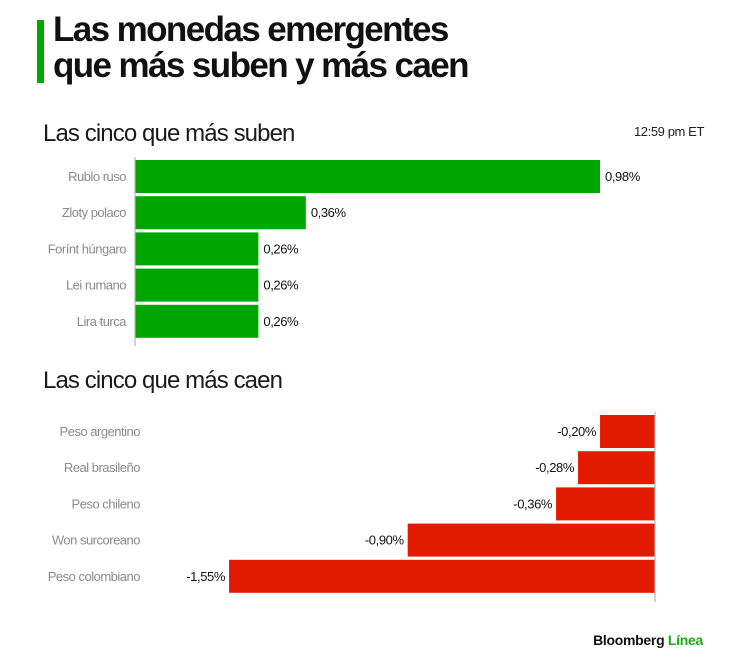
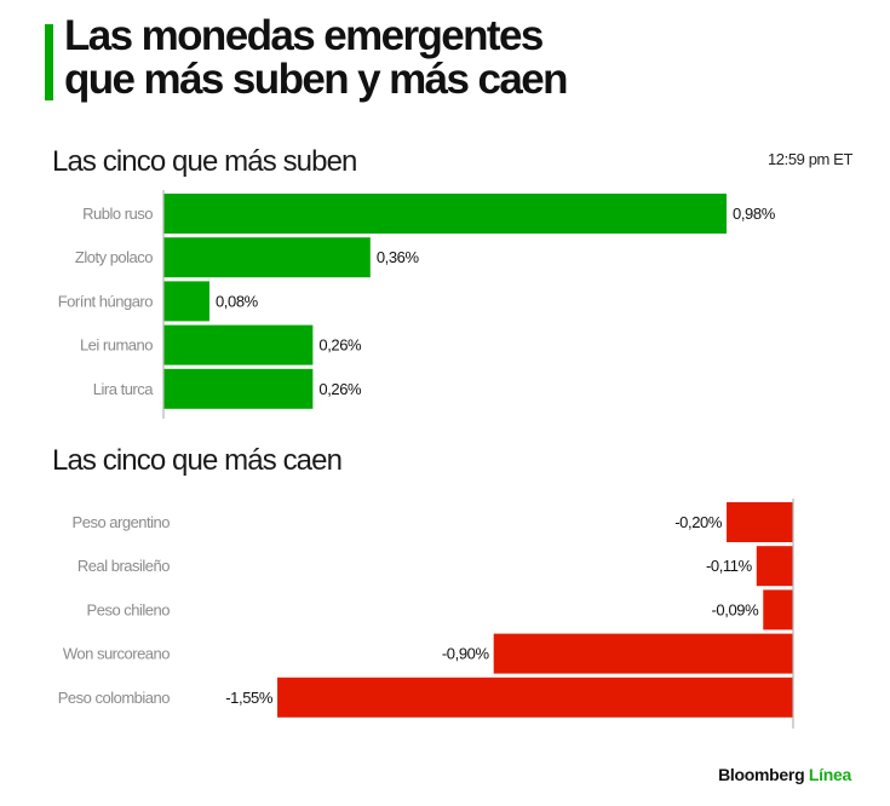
Las cinco que más suben/Forínt húngaro: 0,26% -> 0,08%
Las cinco que más caen/Real brasileño: -0,28% -> -0,11%
Las cinco que más caen/Peso chileno: -0,36% -> -0,09%
